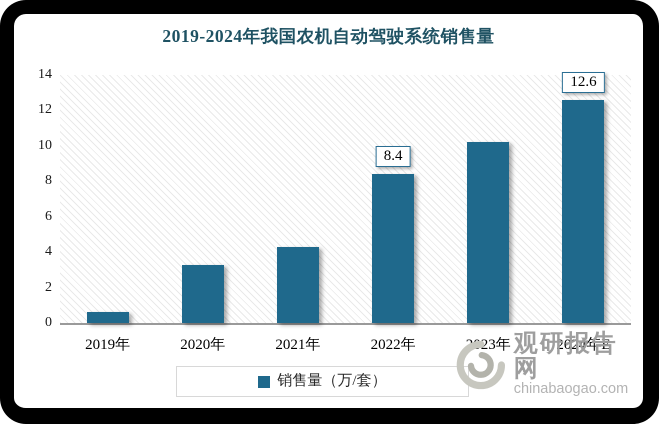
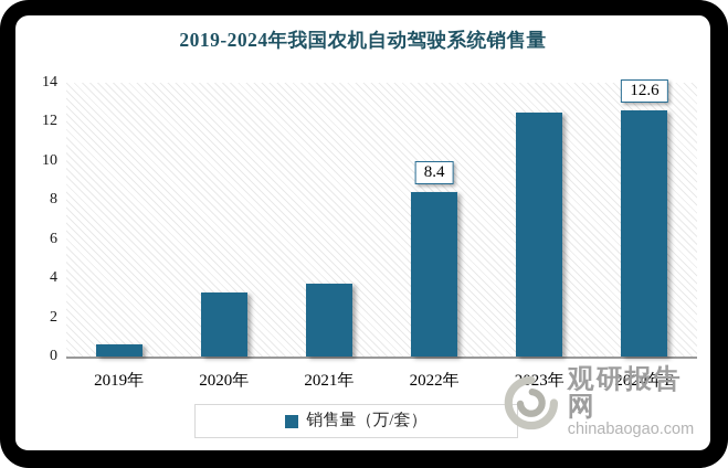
2021年: 4.3 -> 3.7
2023年: 10.2 -> 12.5
